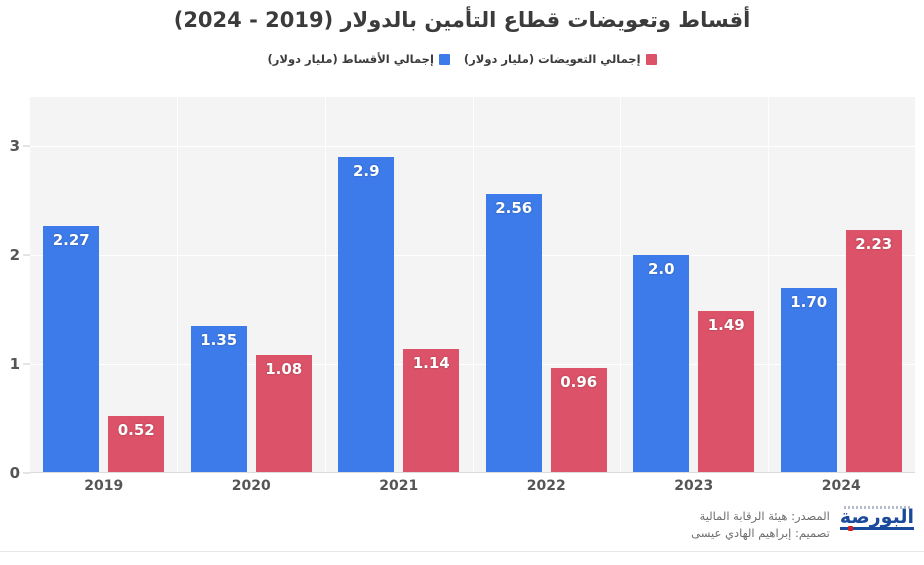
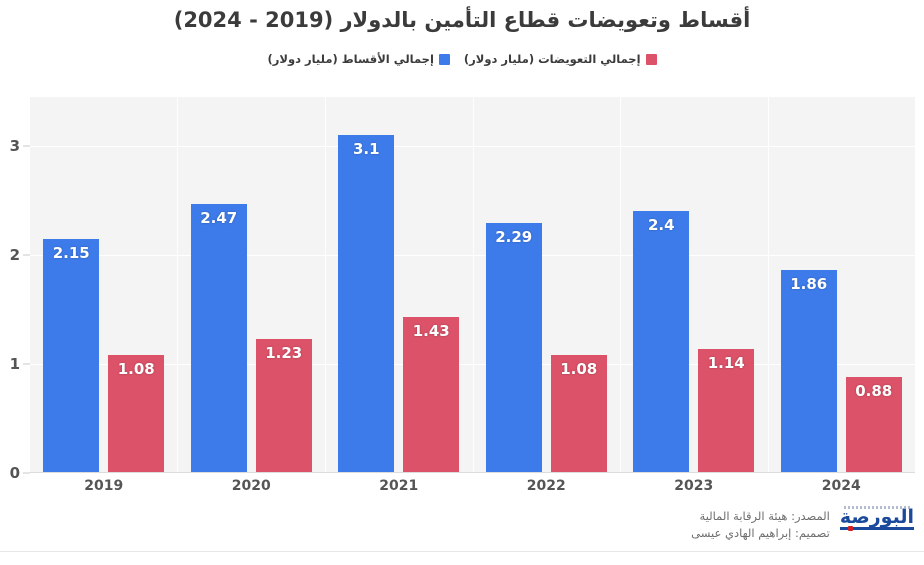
إجمالي الأقساط (مليار دولار)/2019: 2.27 -> 2.15
إجمالي التعويضات (مليار دولار)/2019: 0.52 -> 1.08
إجمالي الأقساط (مليار دولار)/2020: 1.35 -> 2.47
إجمالي التعويضات (مليار دولار)/2020: 1.08 -> 1.23
إجمالي الأقساط (مليار دولار)/2021: 2.9 -> 3.1
إجمالي التعويضات (مليار دولار)/2021: 1.14 -> 1.43
إجمالي الأقساط (مليار دولار)/2022: 2.56 -> 2.29
إجمالي التعويضات (مليار دولار)/2022: 0.96 -> 1.08
إجمالي الأقساط (مليار دولار)/2023: 2.0 -> 2.4
إجمالي التعويضات (مليار دولار)/2023: 1.49 -> 1.14
إجمالي الأقساط (مليار دولار)/2024: 1.70 -> 1.86
إجمالي التعويضات (مليار دولار)/2024: 2.23 -> 0.88
